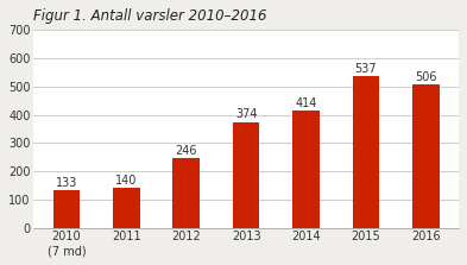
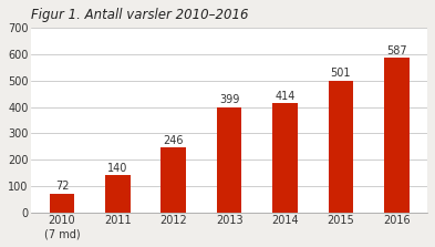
2010 (7 md): 133 -> 72
2013: 374 -> 399
2015: 537 -> 501
2016: 506 -> 587
